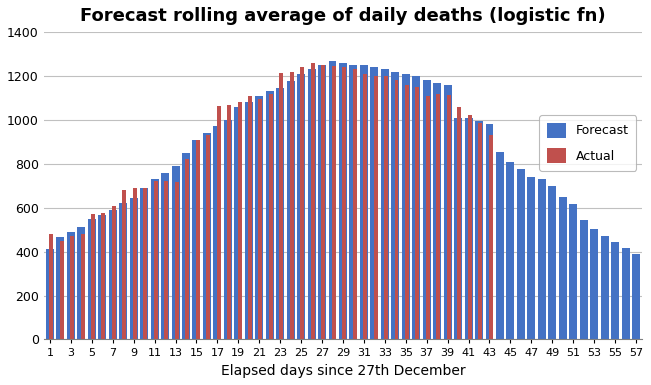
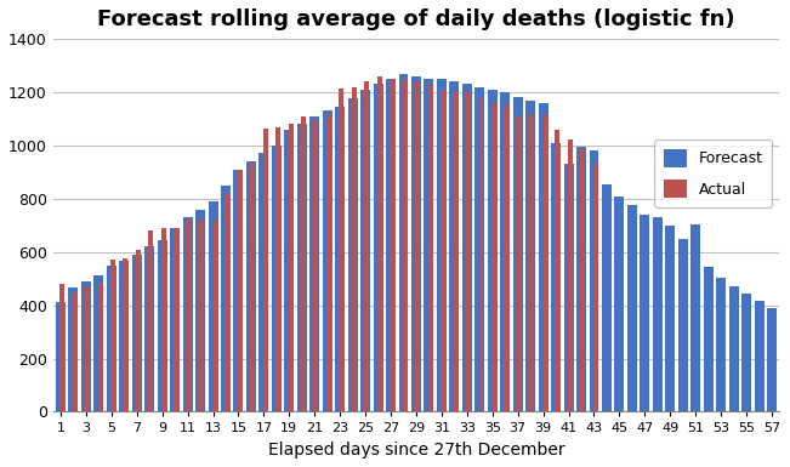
Forecast/41: 1010 -> 930
Forecast/51: 615 -> 705
